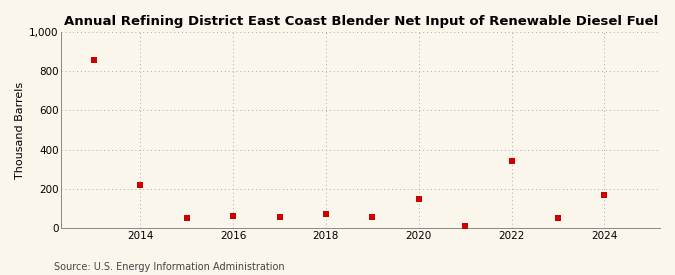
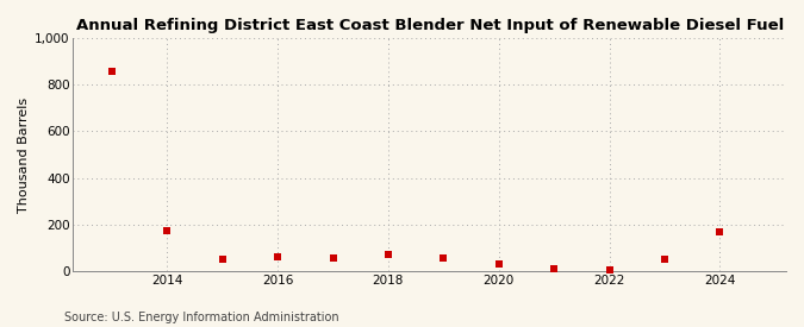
2014: 220 -> 180
2020: 150 -> 30
2022: 340 -> 0
